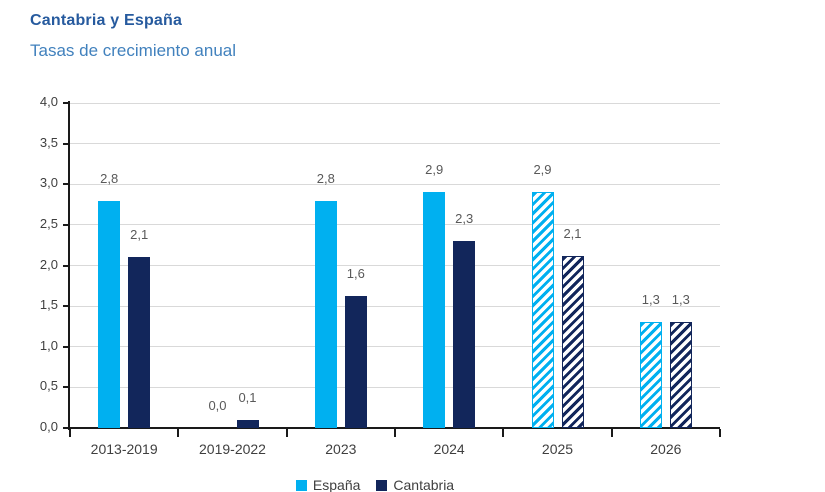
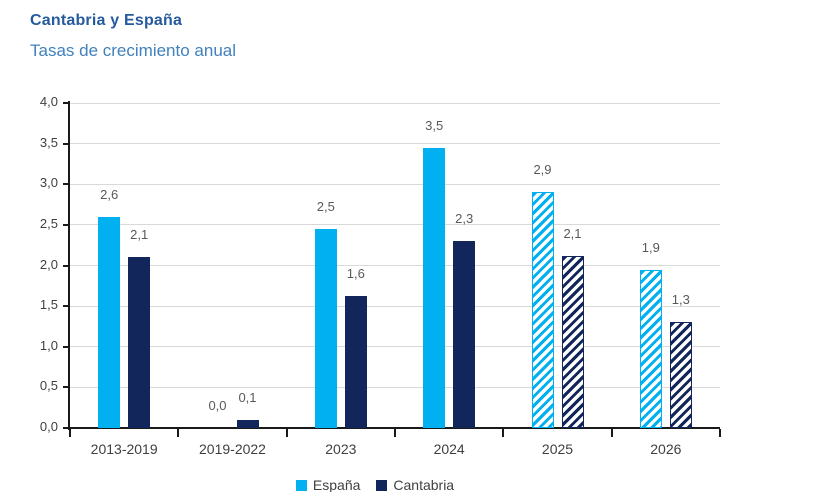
España/2013-2019: 2,8 -> 2,6
España/2023: 2,8 -> 2,5
España/2024: 2,9 -> 3,5
España/2026: 1,3 -> 1,9
